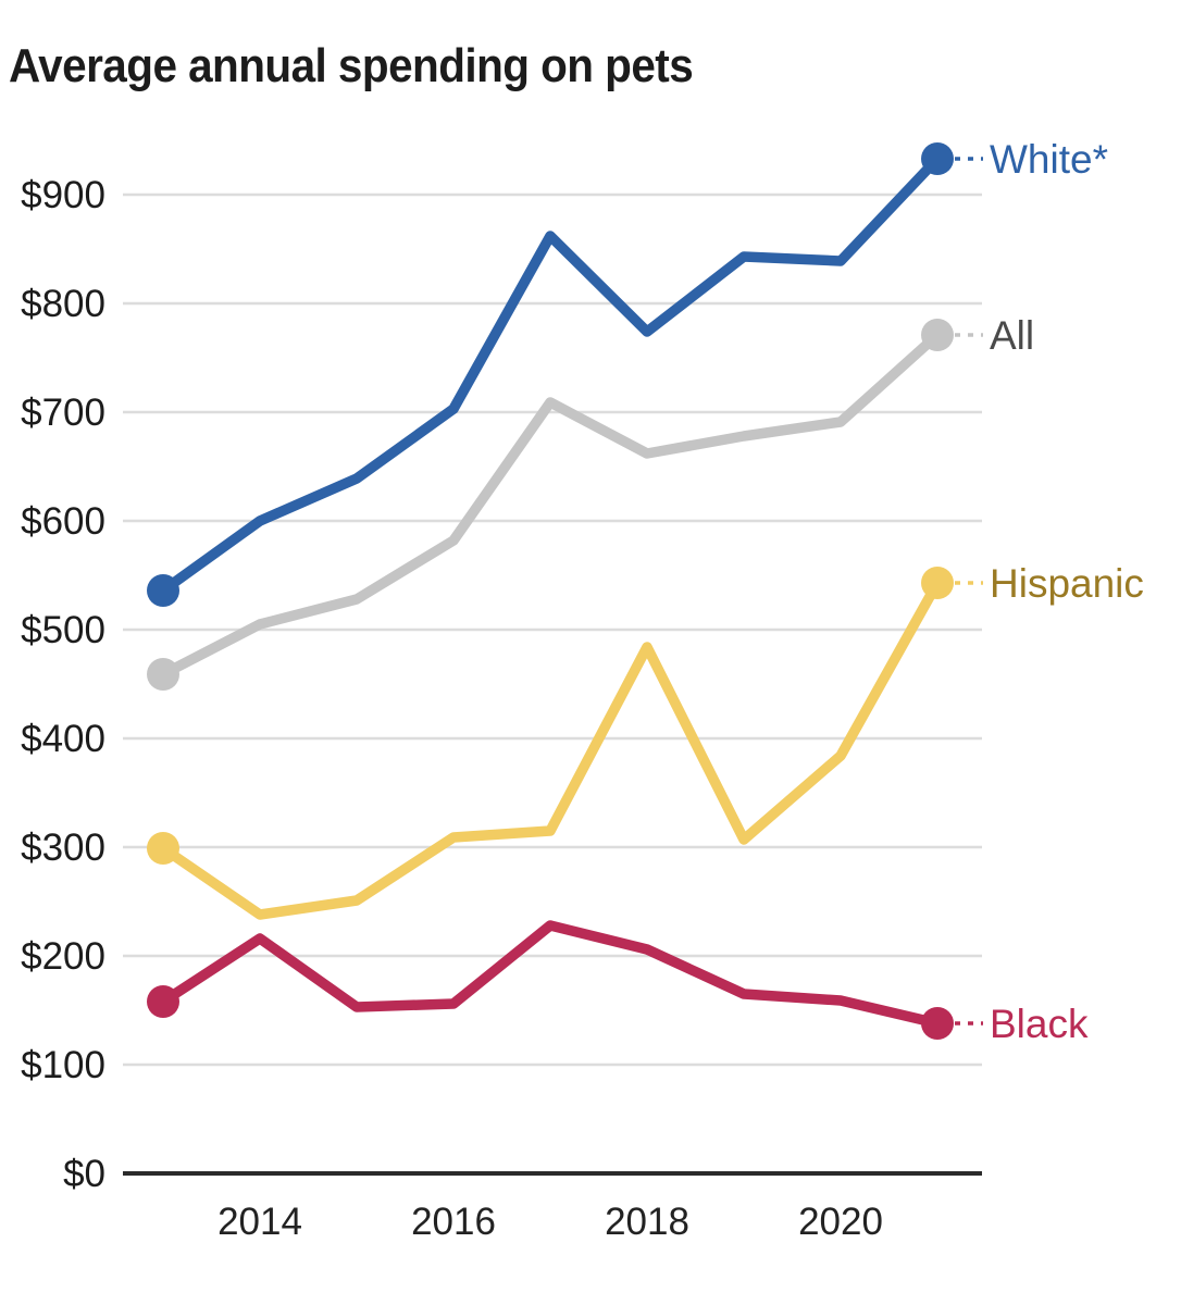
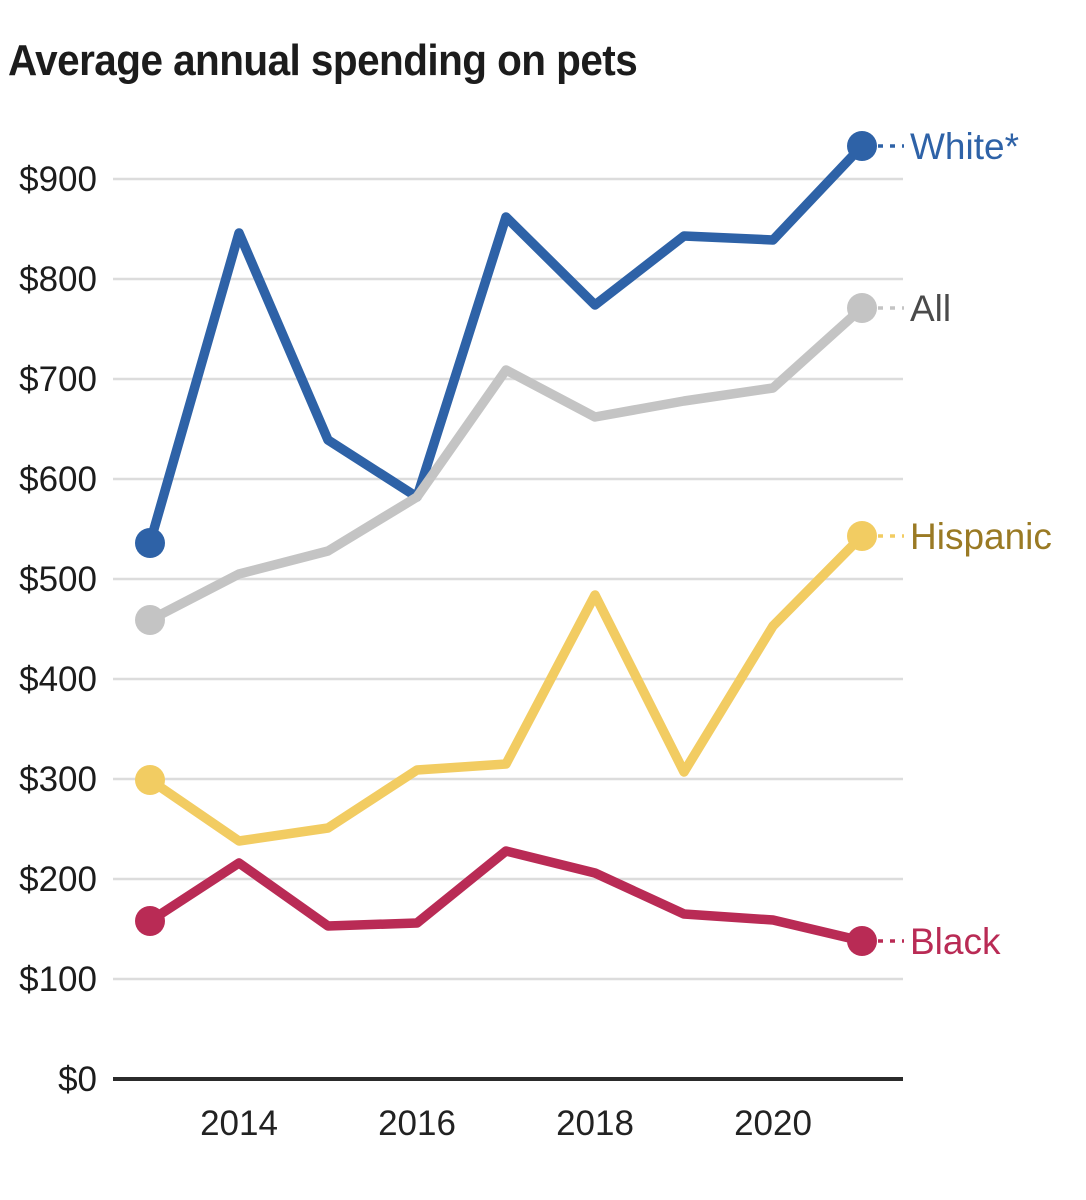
White*/2014: $600 -> $846
White*/2016: $703 -> $582
Hispanic/2020: $384 -> $453
